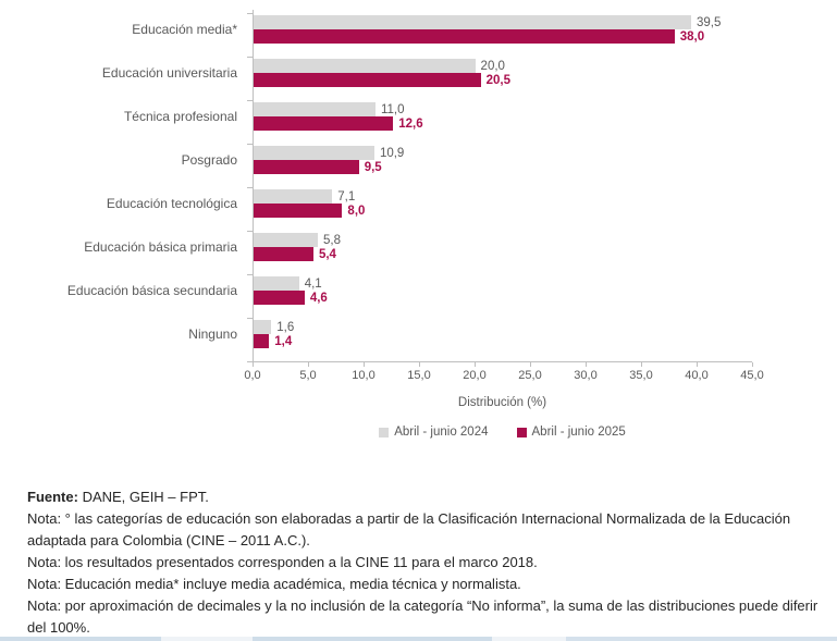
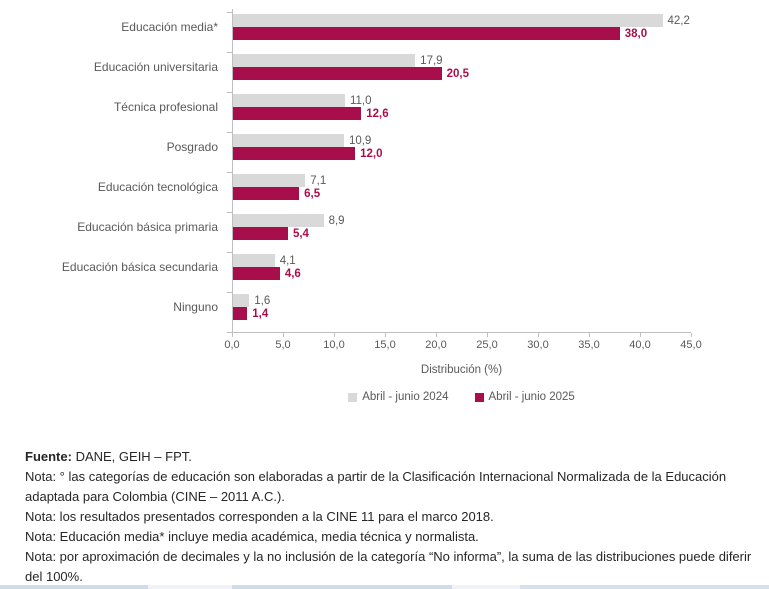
Abril - junio 2024/Educación media*: 39,5 -> 42,2
Abril - junio 2024/Educación universitaria: 20,0 -> 17,9
Abril - junio 2025/Posgrado: 9,5 -> 12,0
Abril - junio 2025/Educación tecnológica: 8,0 -> 6,5
Abril - junio 2024/Educación básica primaria: 5,8 -> 8,9
